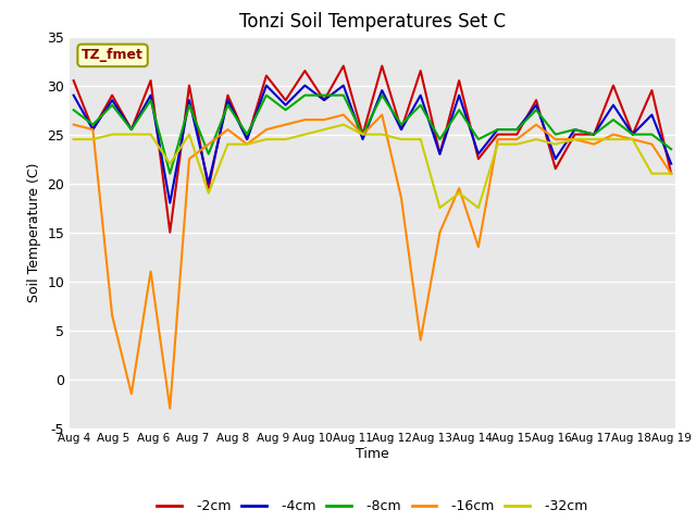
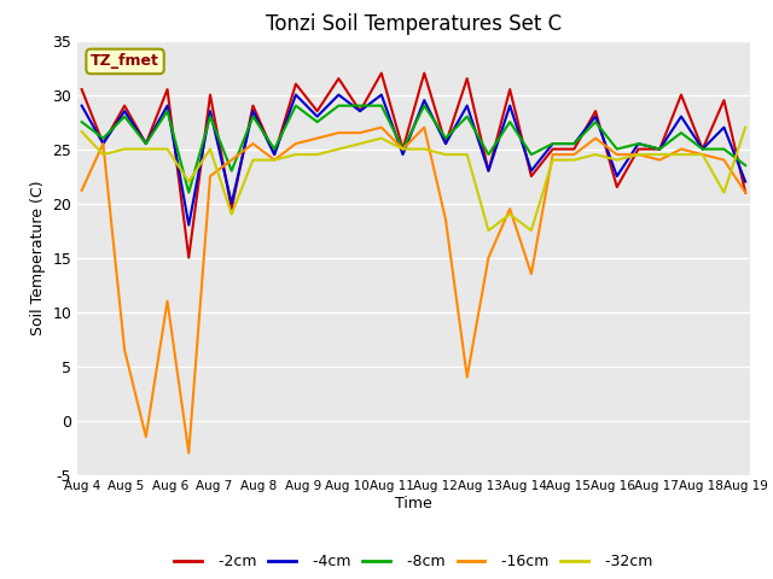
-16cm/Aug 4: 26.0 -> 21.2
-32cm/Aug 4: 24.5 -> 26.6
-32cm/Aug 19: 21.0 -> 27.0
